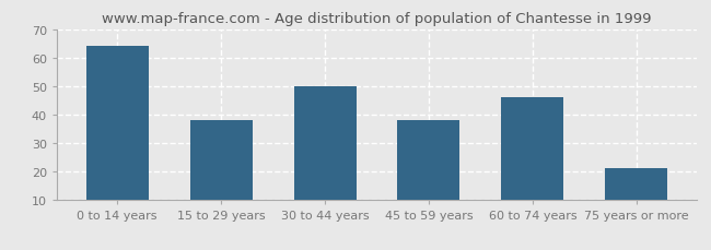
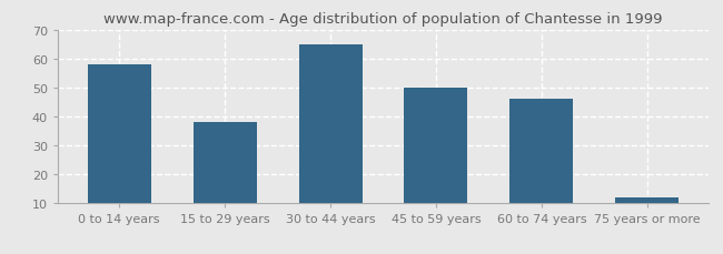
0 to 14 years: 64 -> 58
30 to 44 years: 50 -> 65
45 to 59 years: 38 -> 50
75 years or more: 21 -> 12
